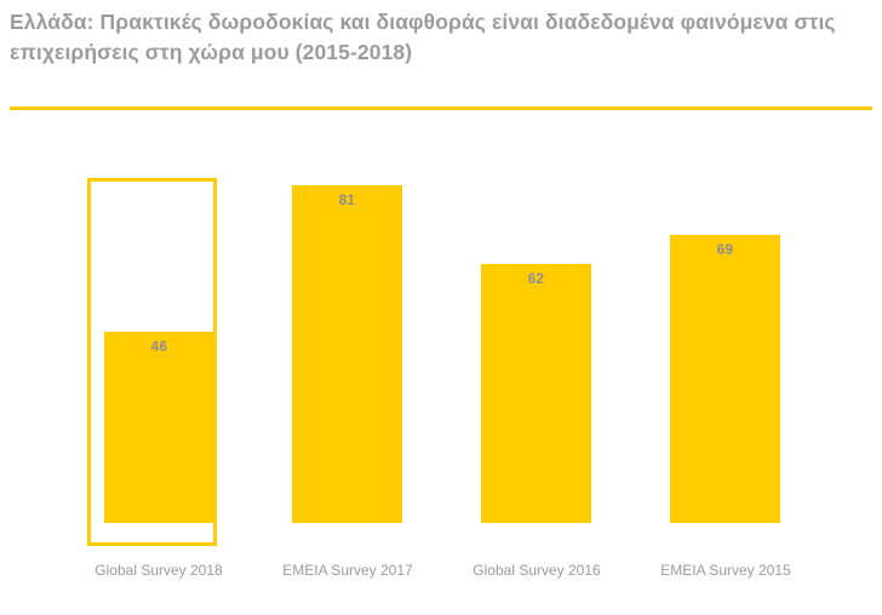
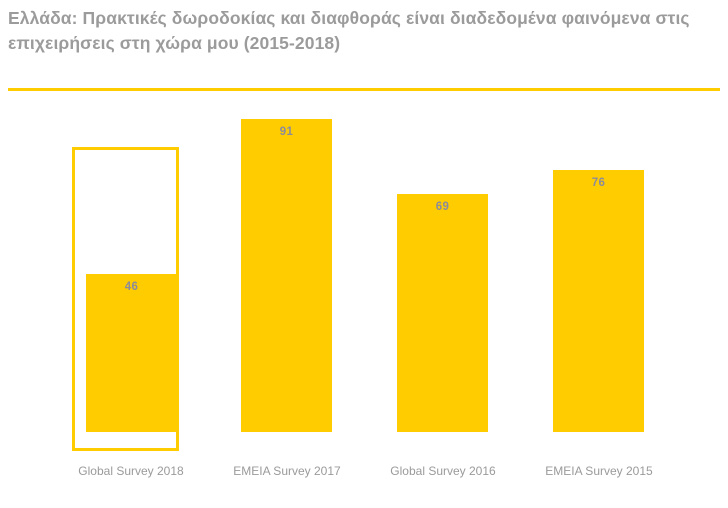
EMEIA Survey 2017: 81 -> 91
Global Survey 2016: 62 -> 69
EMEIA Survey 2015: 69 -> 76
